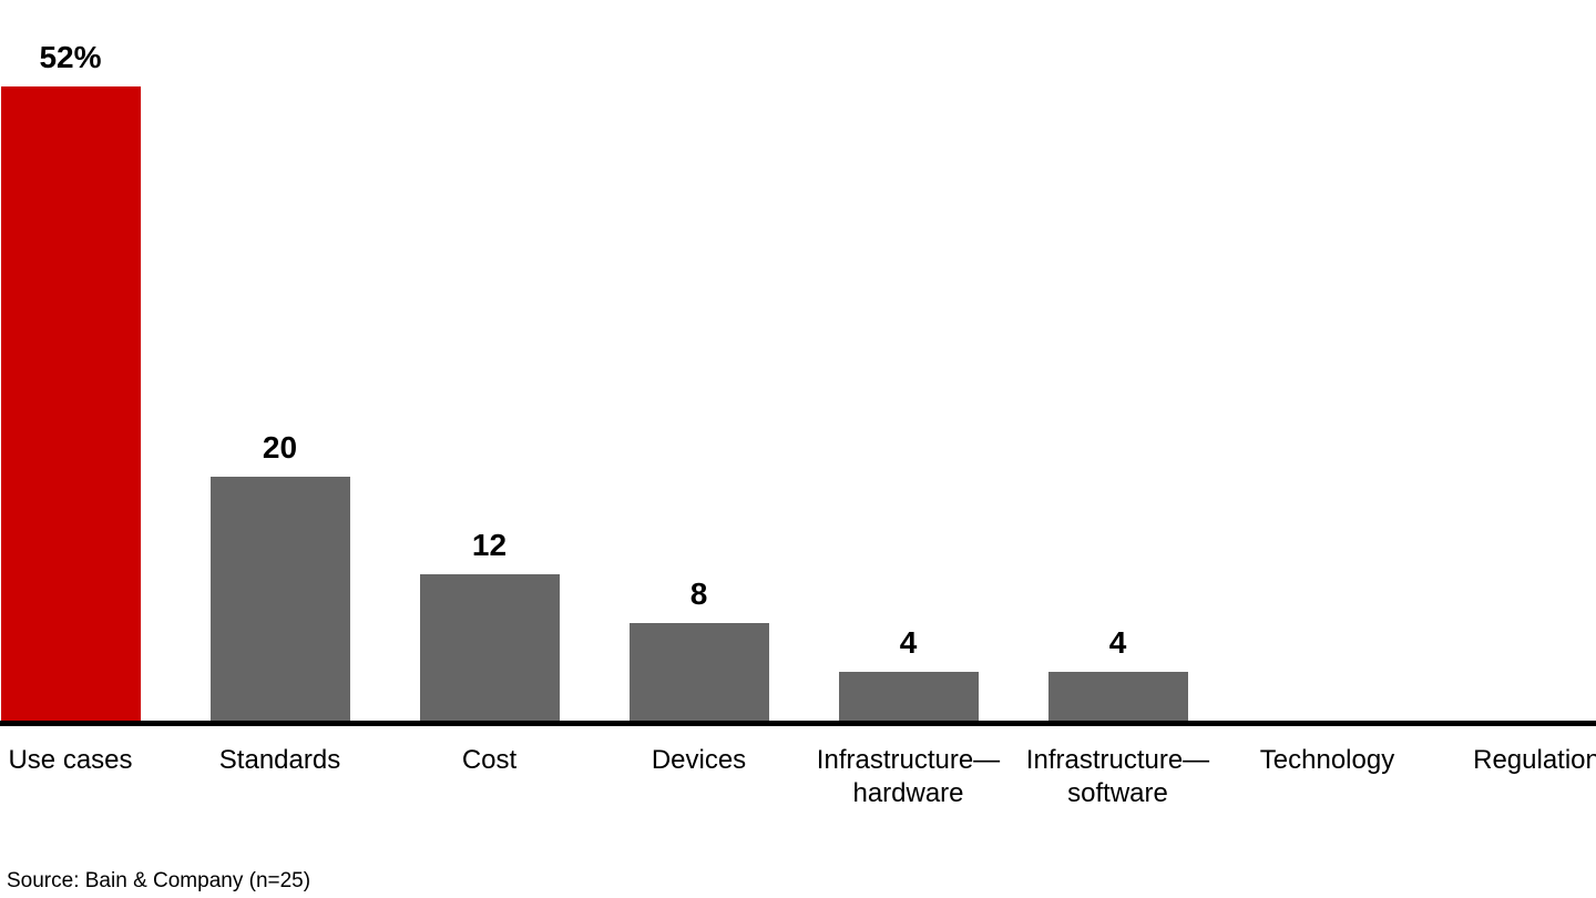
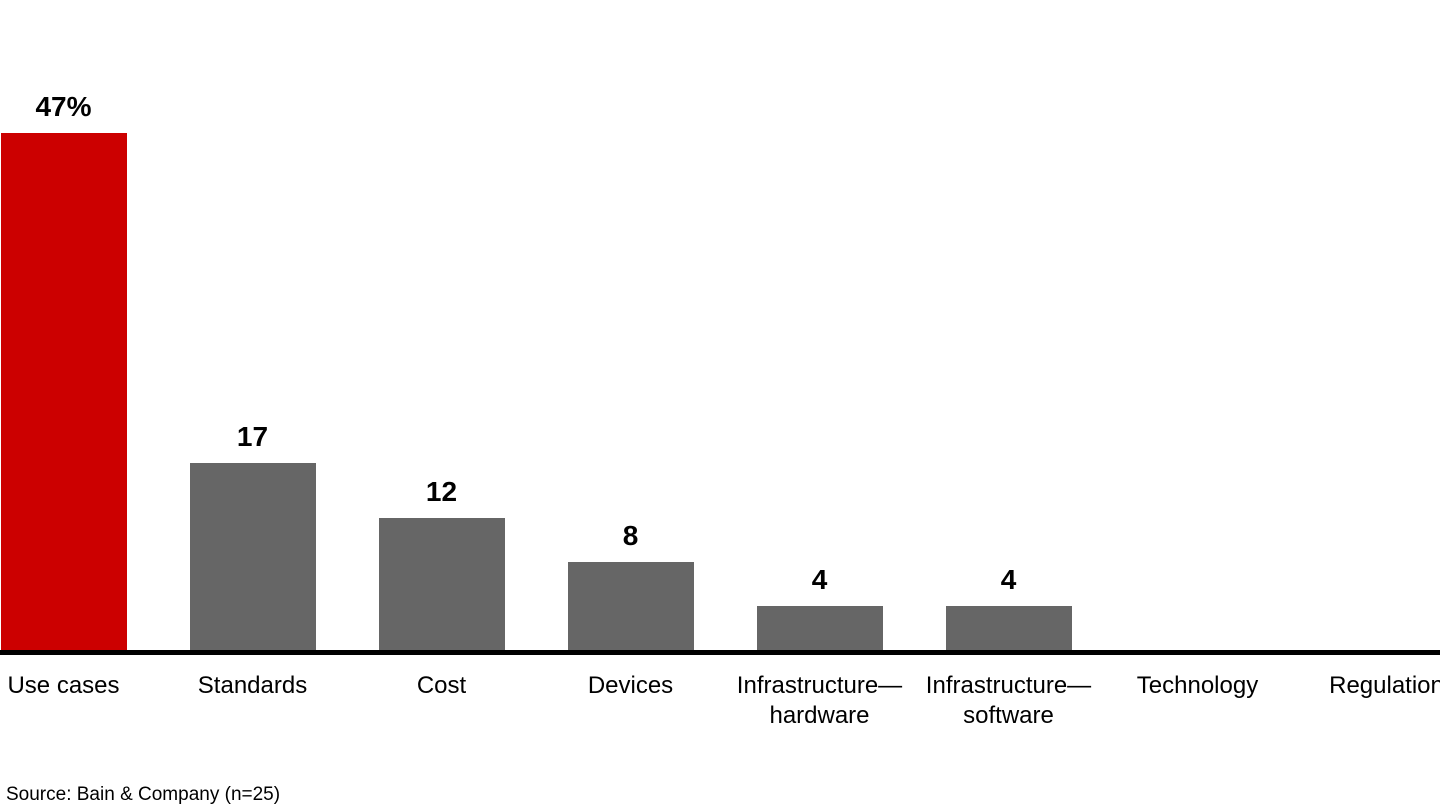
Use cases: 52% -> 47%
Standards: 20 -> 17
